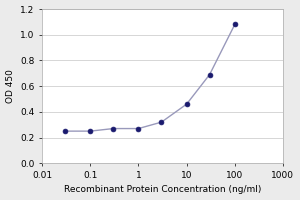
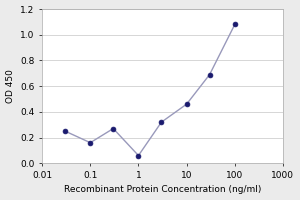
0.1: 0.25 -> 0.16
1: 0.27 -> 0.06
